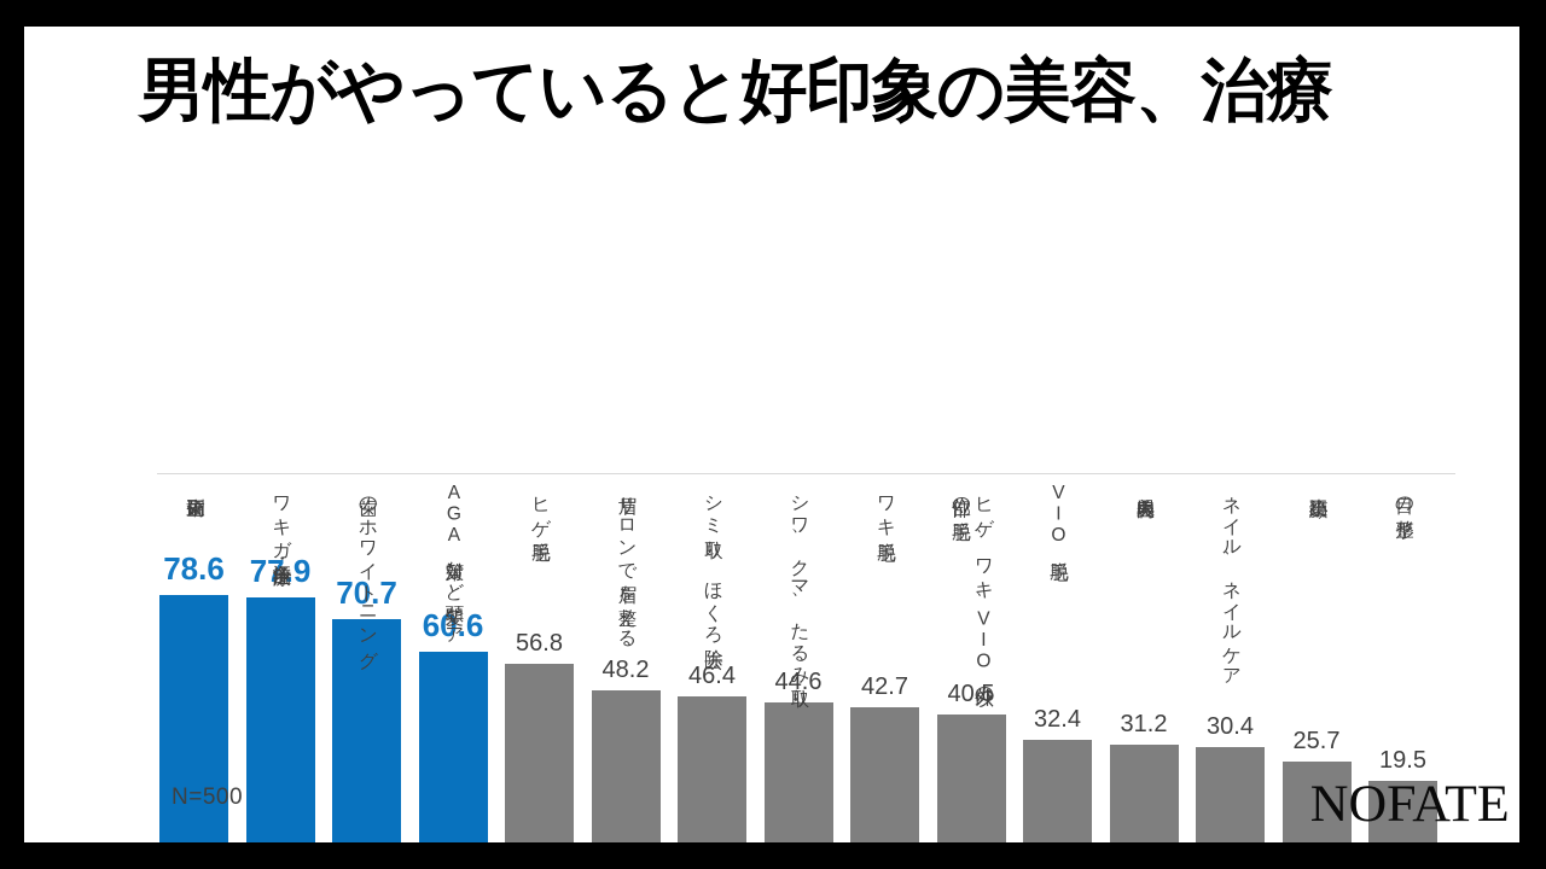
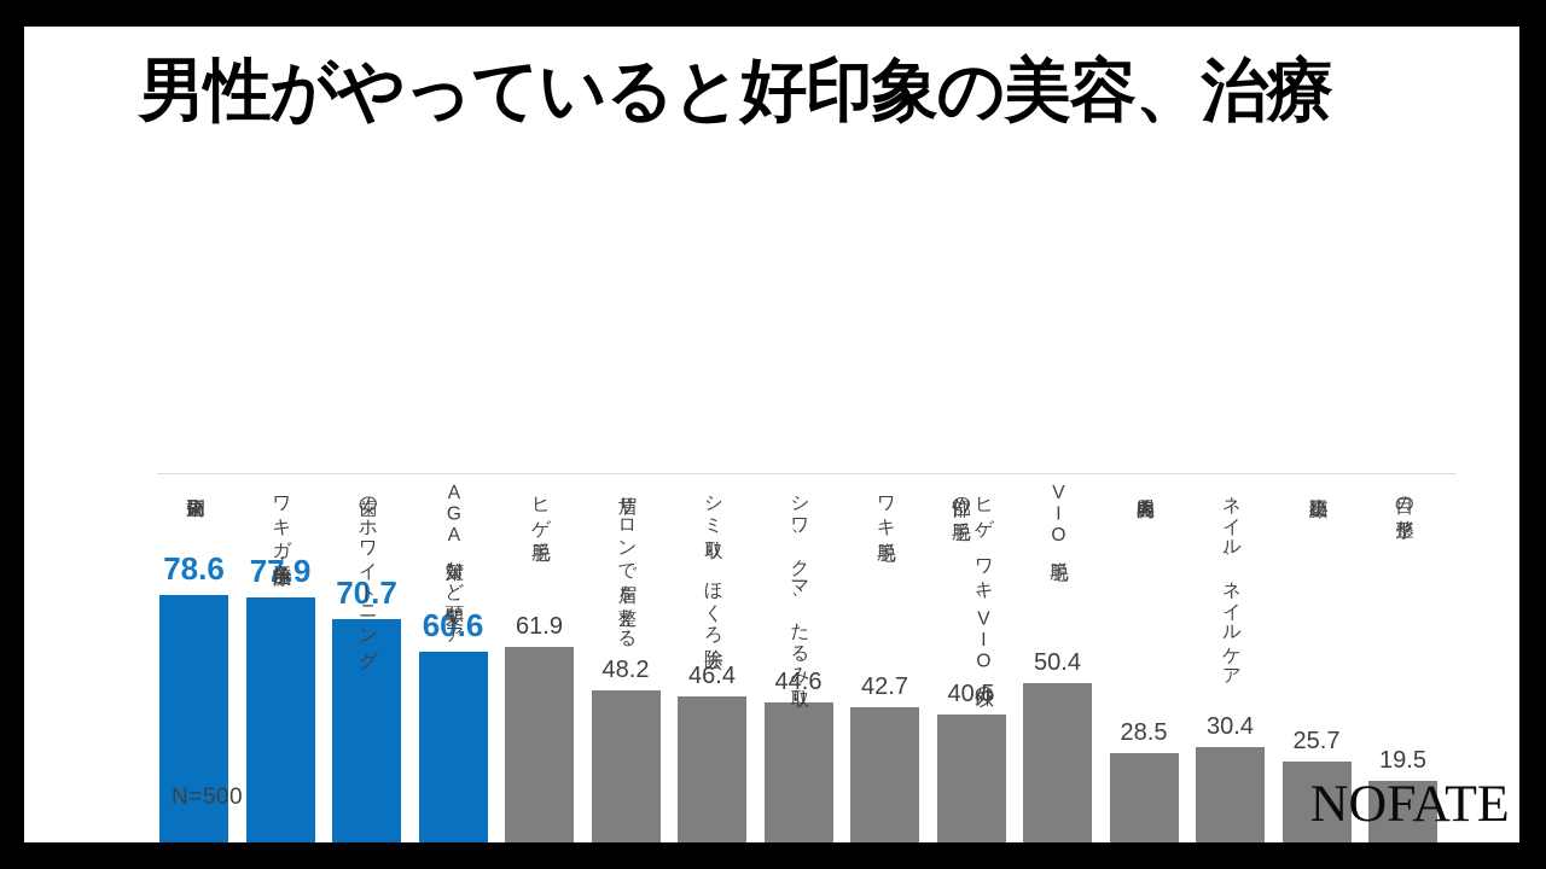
ヒゲ脱毛: 56.8 -> 61.9
VIO脱毛: 32.4 -> 50.4
美容内服: 31.2 -> 28.5
